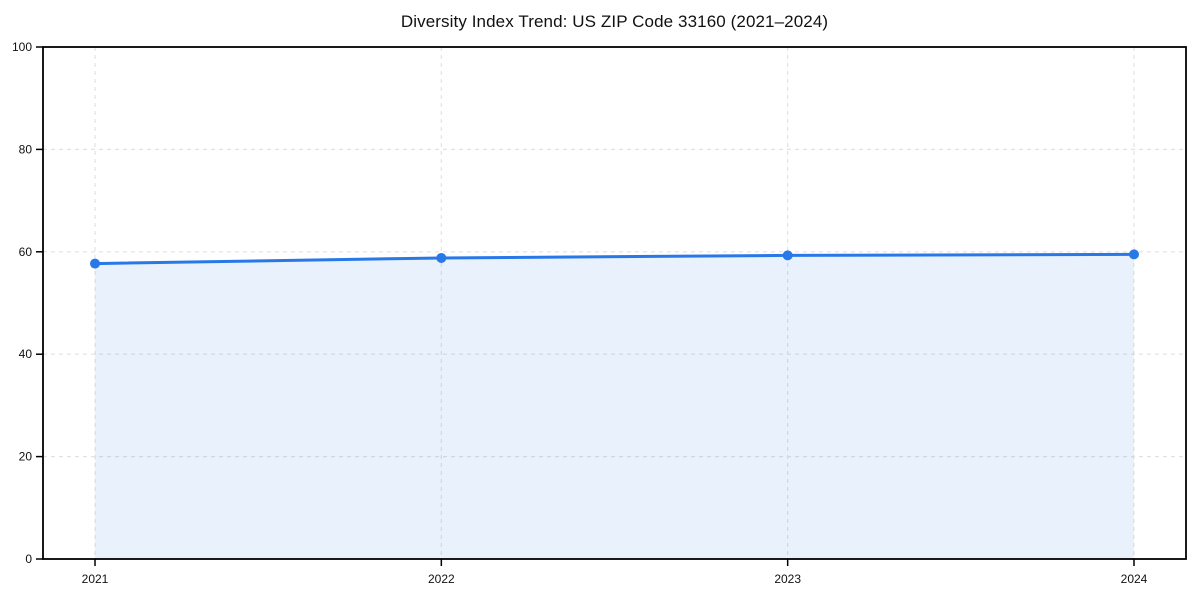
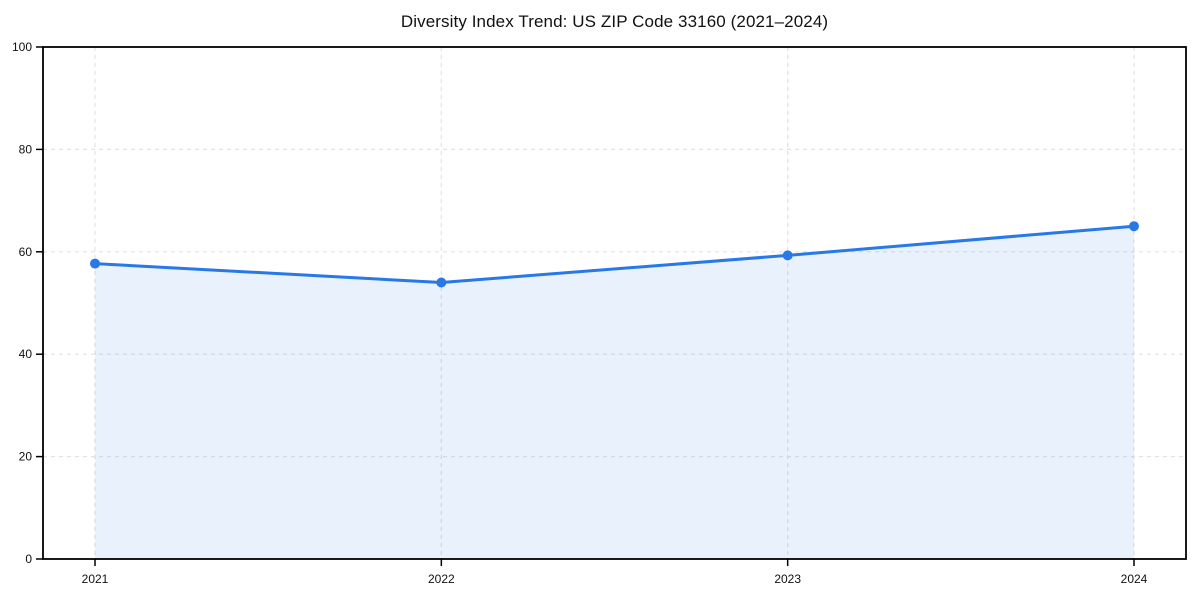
2022: 59 -> 54
2024: 60 -> 65
